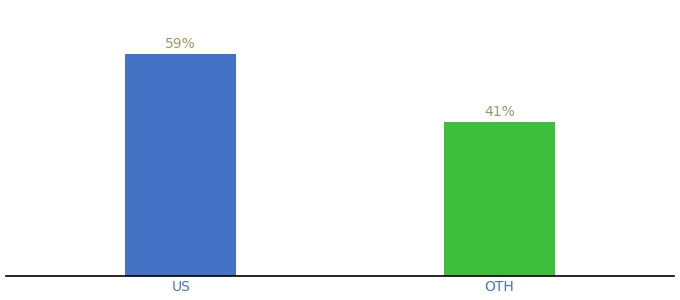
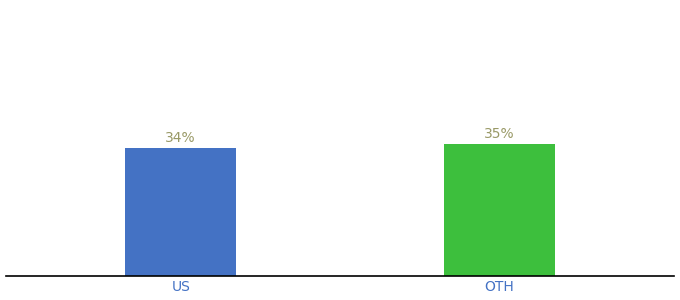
US: 59% -> 34%
OTH: 41% -> 35%
